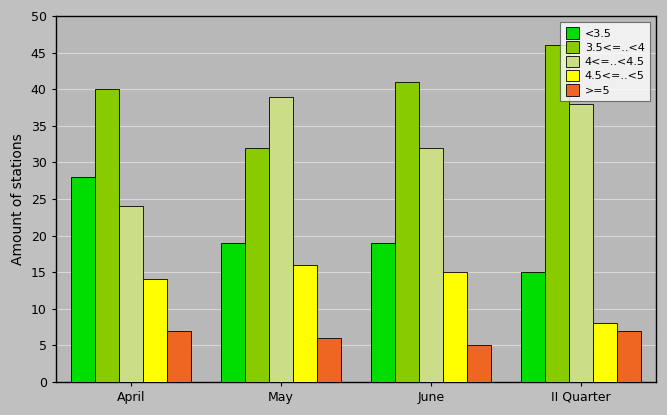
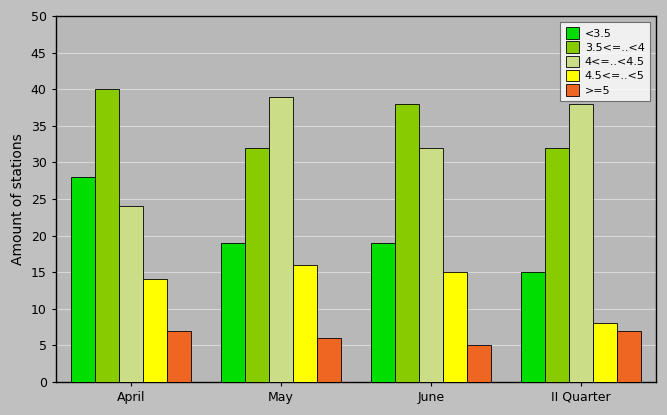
3.5<=..<4/June: 41 -> 38
3.5<=..<4/II Quarter: 46 -> 32
